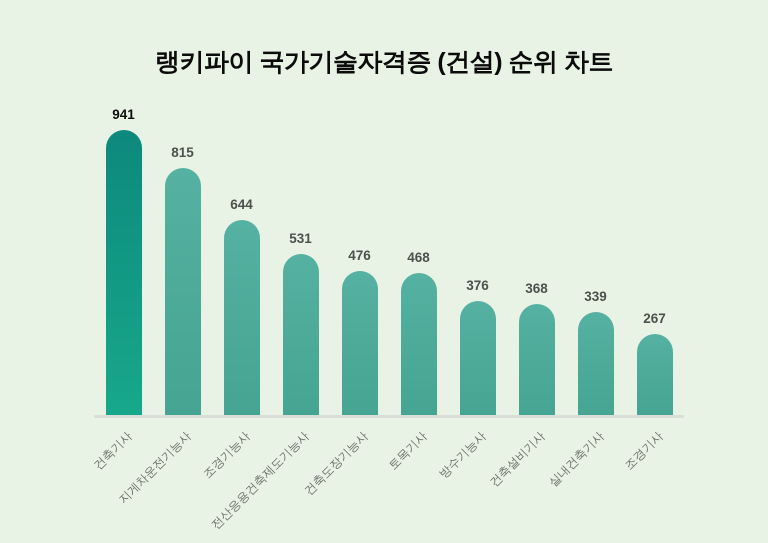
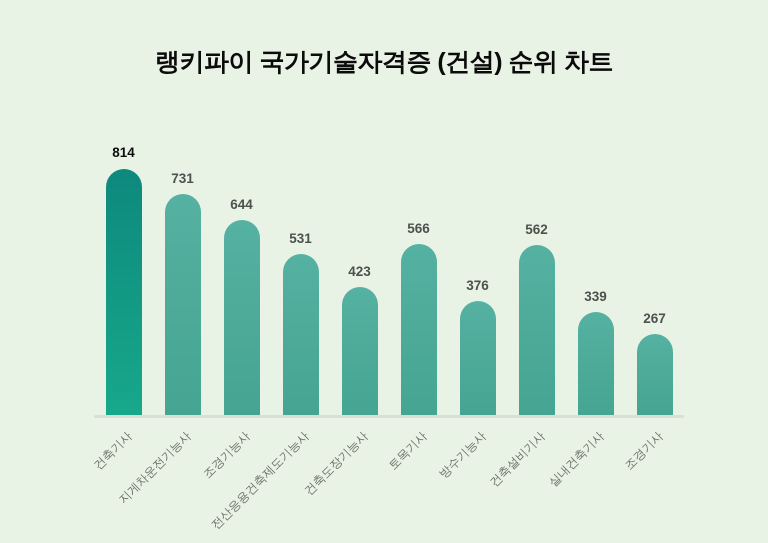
건축기사: 941 -> 814
지게차운전기능사: 815 -> 731
건축도장기능사: 476 -> 423
토목기사: 468 -> 566
건축설비기사: 368 -> 562
